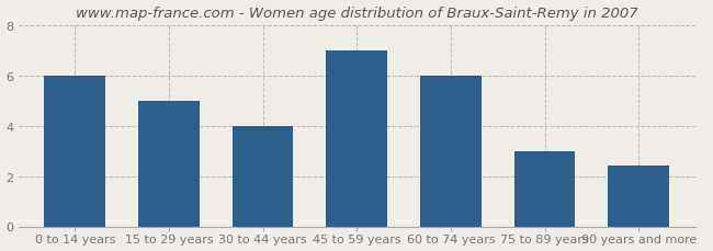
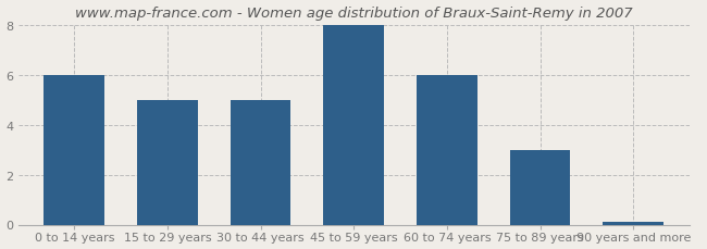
30 to 44 years: 4.0 -> 5.0
45 to 59 years: 7.0 -> 8.0
90 years and more: 2.4 -> 0.1
